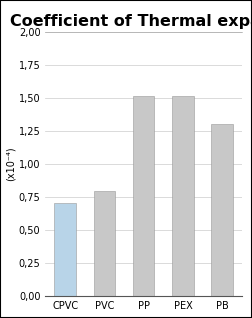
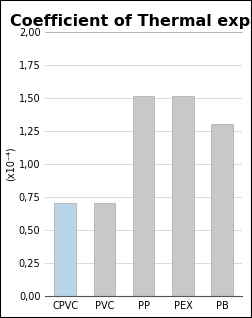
PVC: 0,79 -> 0,70
